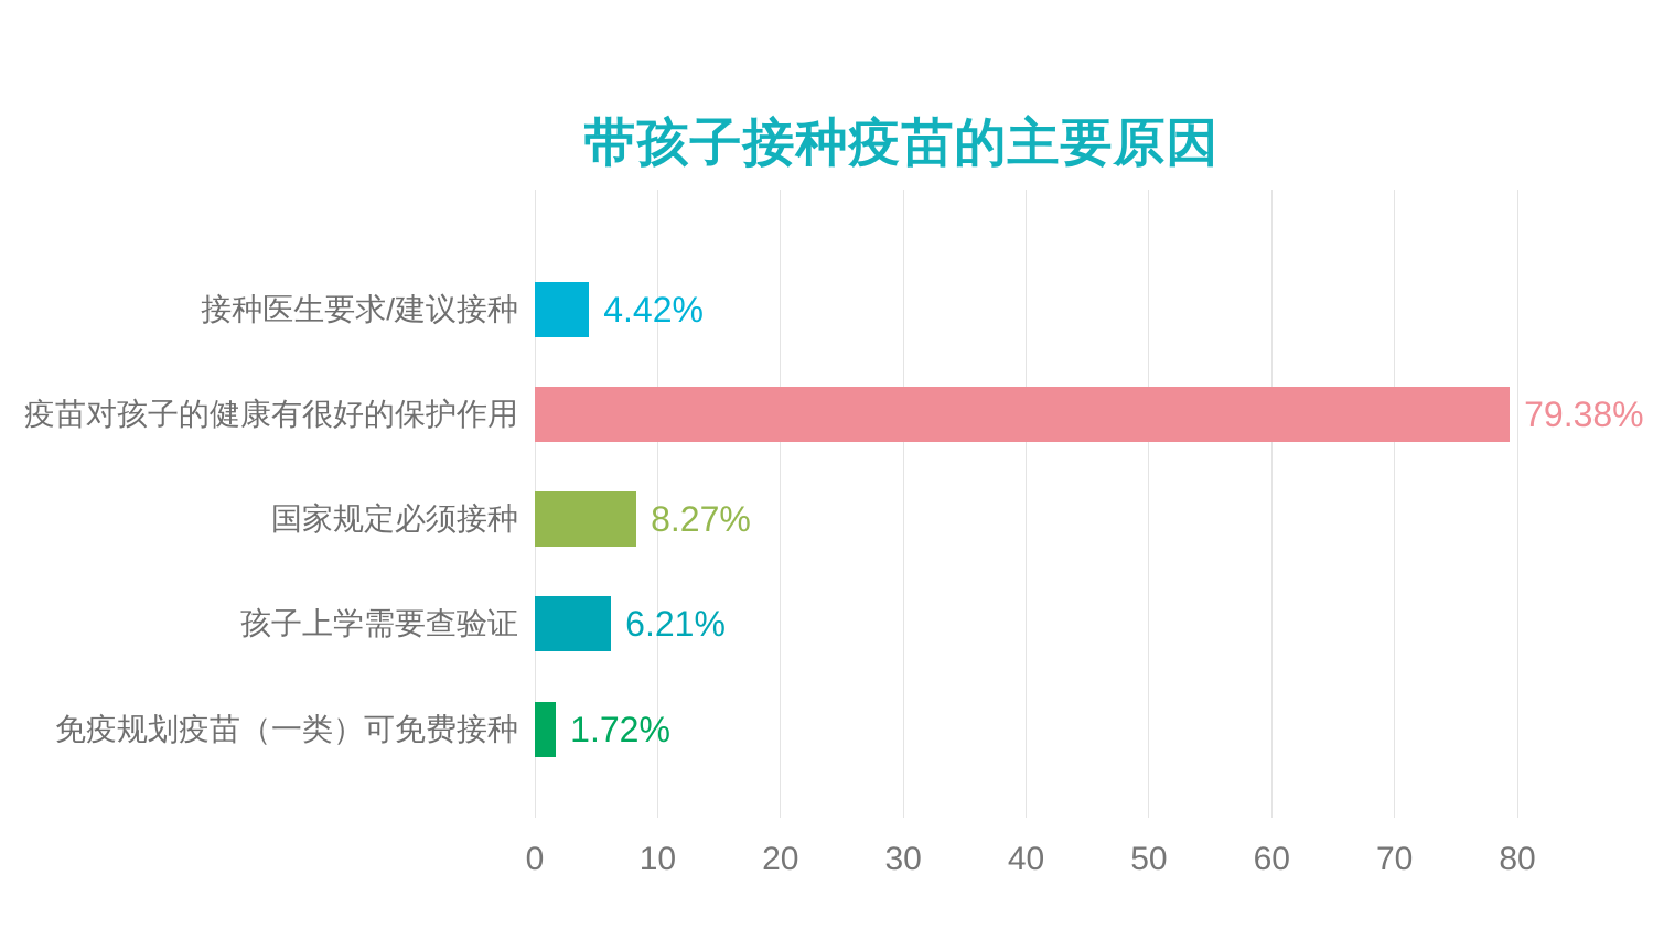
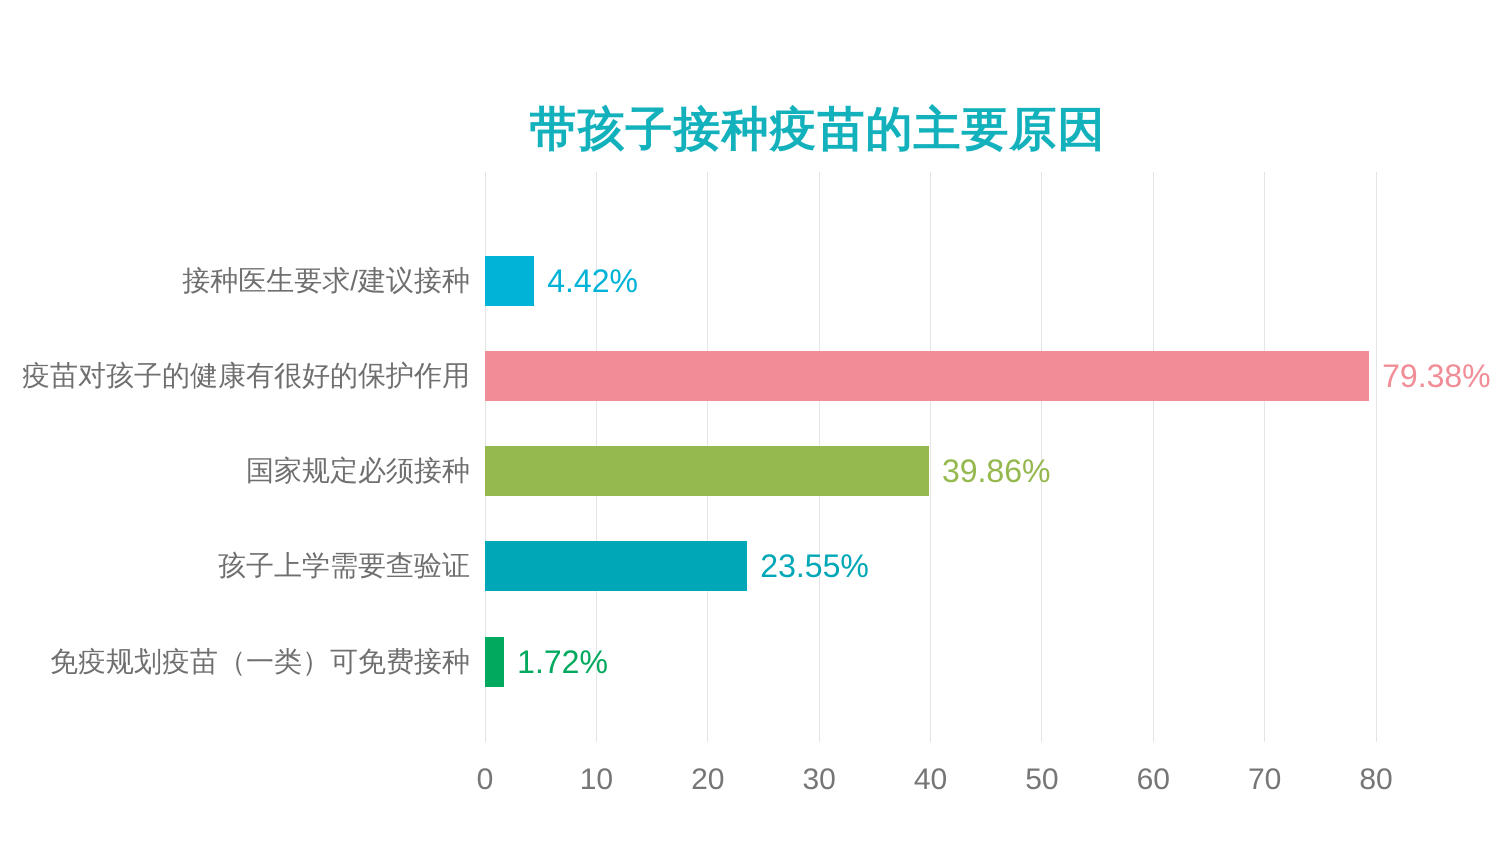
国家规定必须接种: 8.27% -> 39.86%
孩子上学需要查验证: 6.21% -> 23.55%
